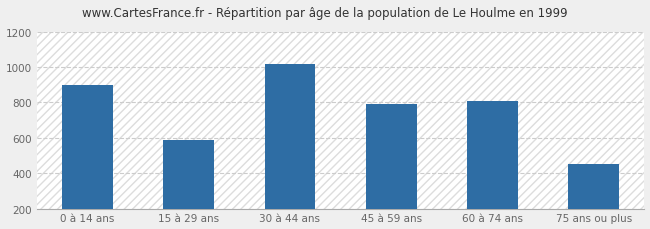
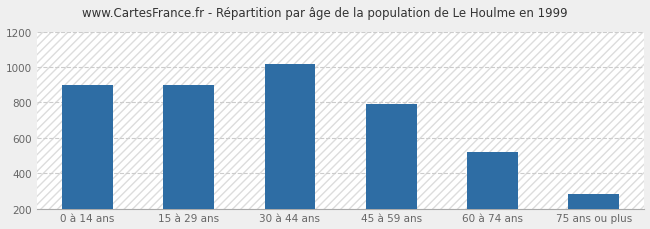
15 à 29 ans: 590 -> 900
60 à 74 ans: 810 -> 520
75 ans ou plus: 450 -> 280
